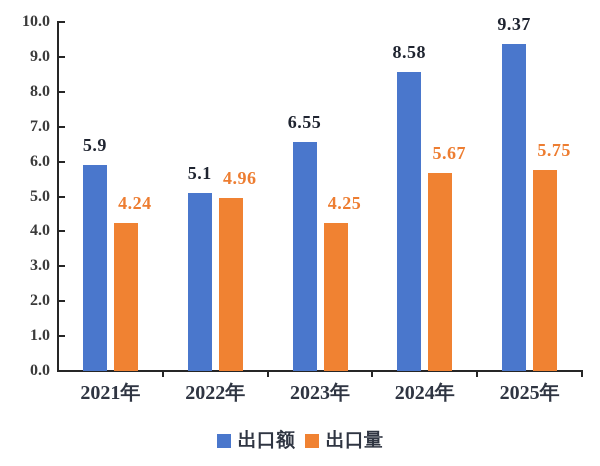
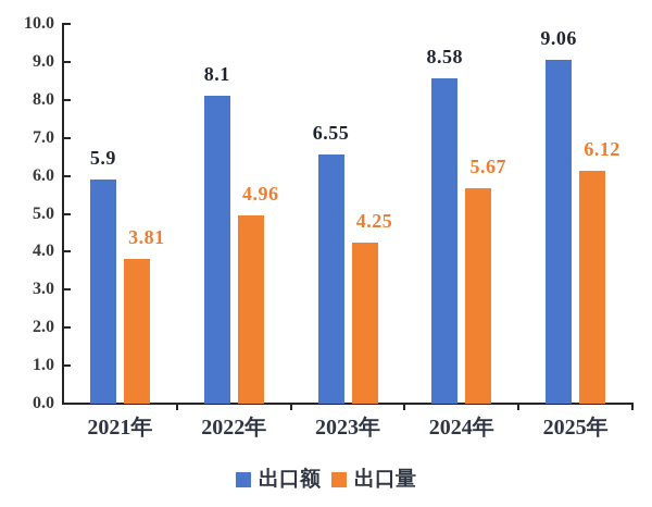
出口量/2021年: 4.24 -> 3.81
出口额/2022年: 5.1 -> 8.1
出口额/2025年: 9.37 -> 9.06
出口量/2025年: 5.75 -> 6.12
